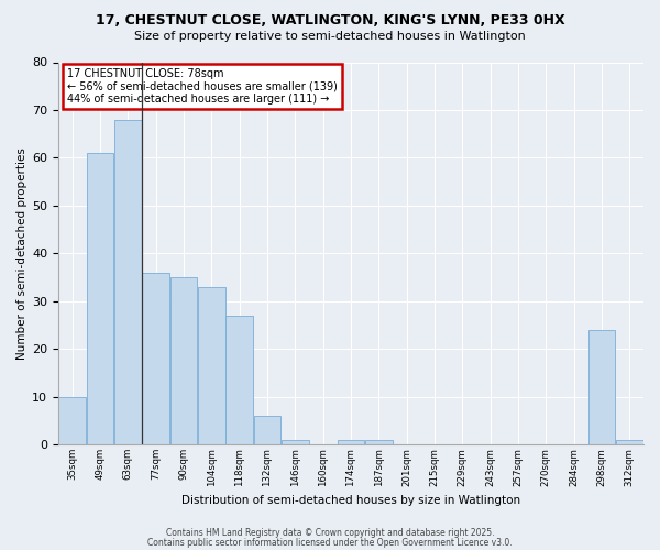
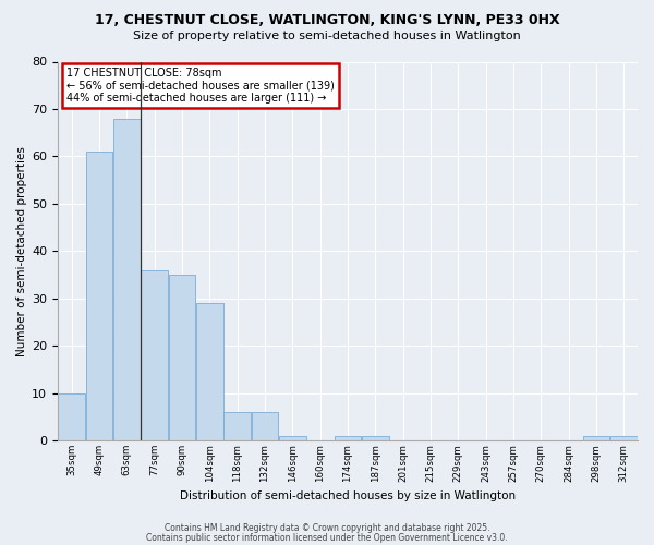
104sqm: 33 -> 29
118sqm: 27 -> 6
298sqm: 24 -> 1
